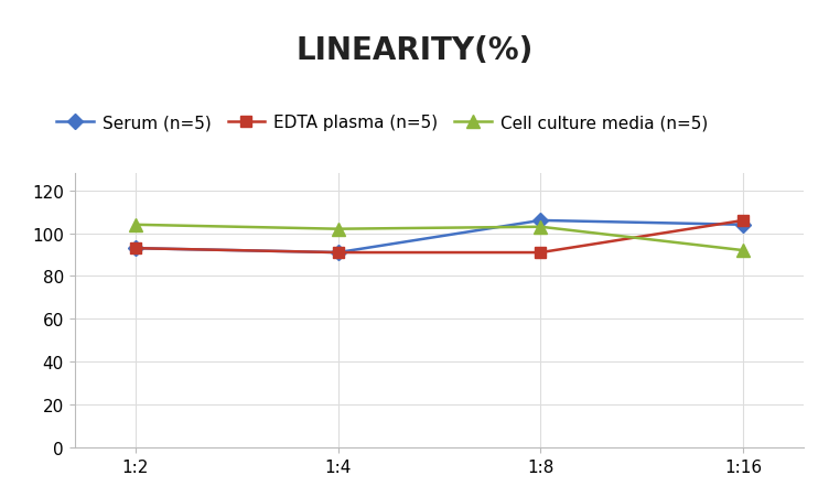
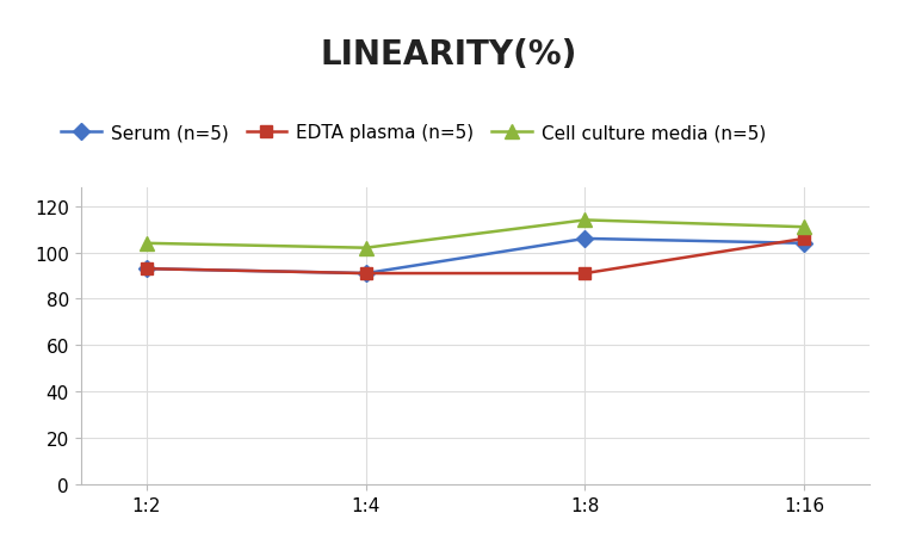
Cell culture media (n=5)/1:8: 103 -> 114
Cell culture media (n=5)/1:16: 92 -> 111
